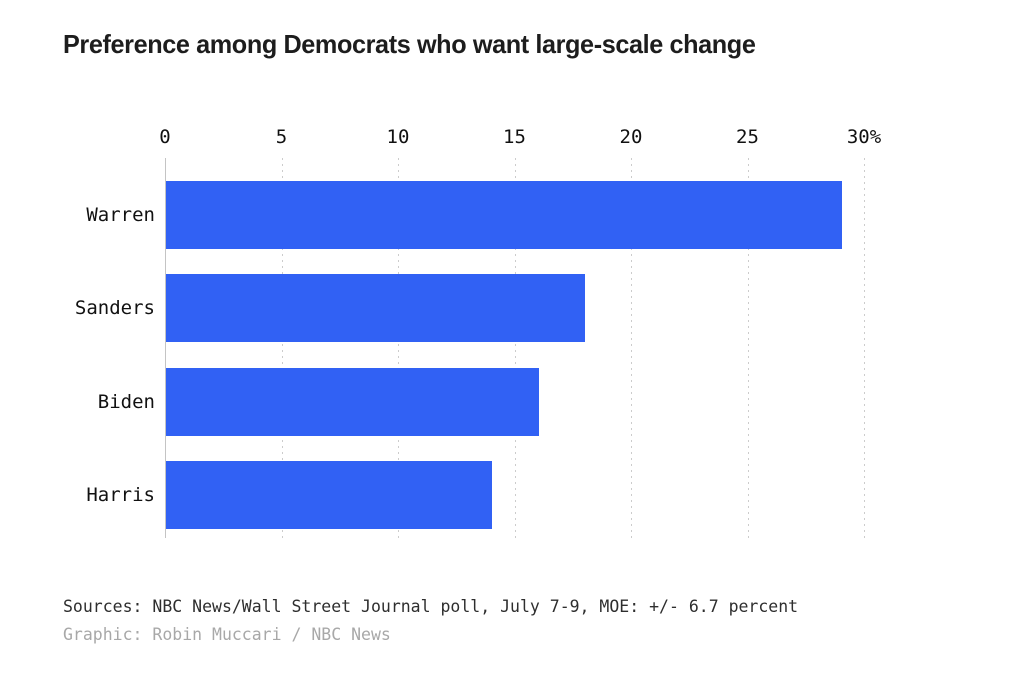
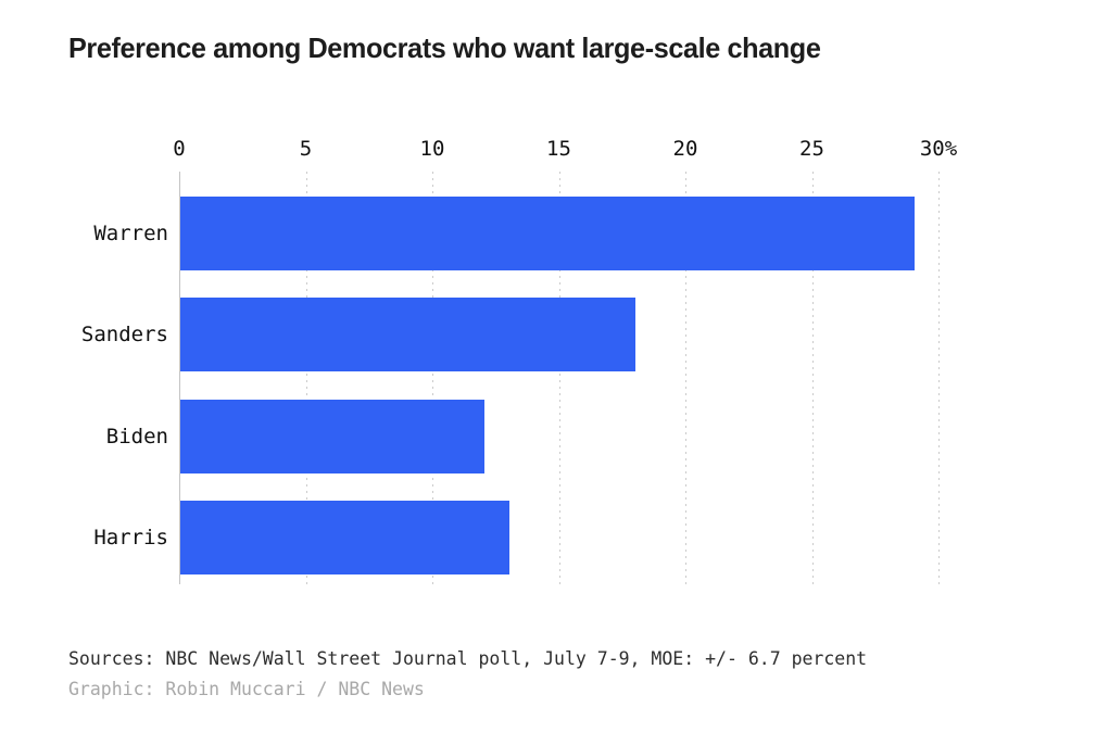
Biden: 16% -> 12%
Harris: 14% -> 13%
